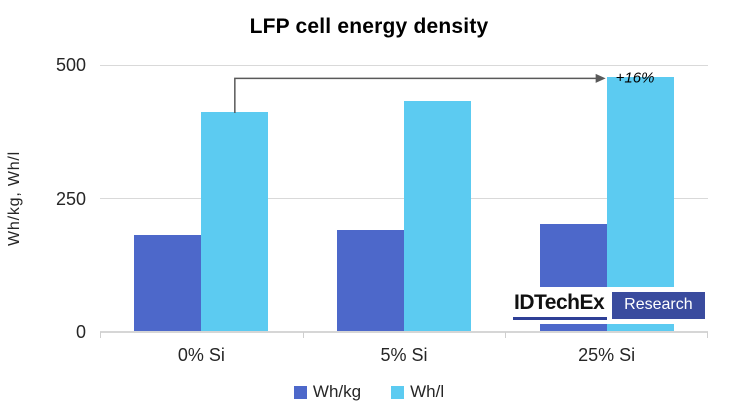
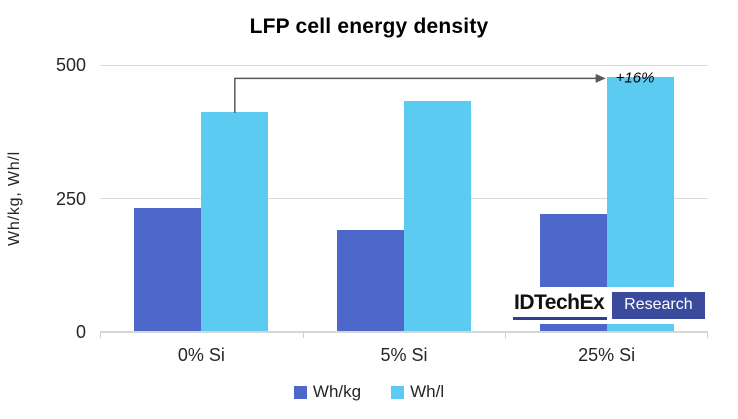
Wh/kg/0% Si: 180 -> 230
Wh/kg/25% Si: 200 -> 220
